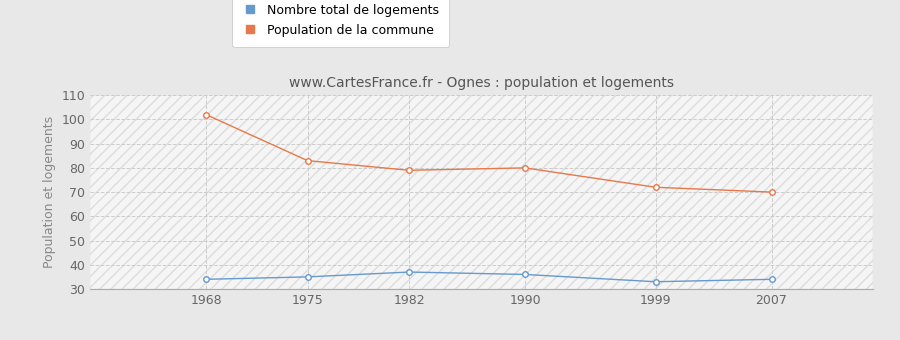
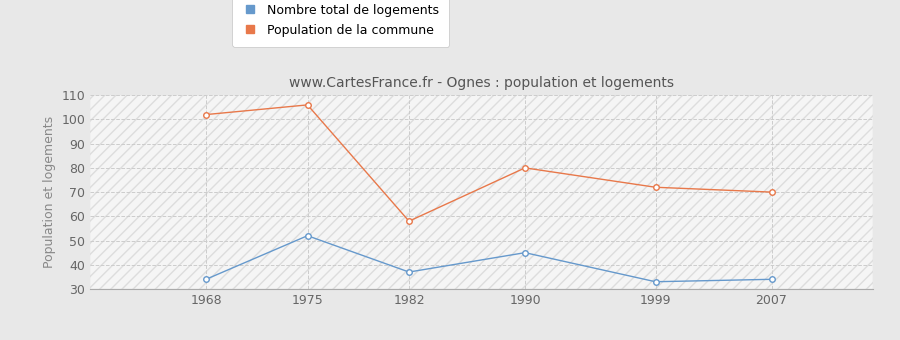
Nombre total de logements/1975: 35 -> 52
Population de la commune/1975: 83 -> 106
Population de la commune/1982: 79 -> 58
Nombre total de logements/1990: 36 -> 45
